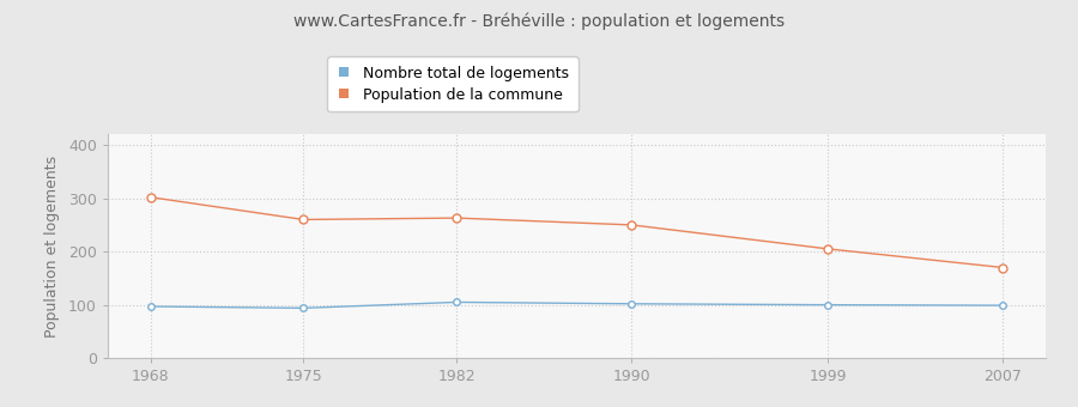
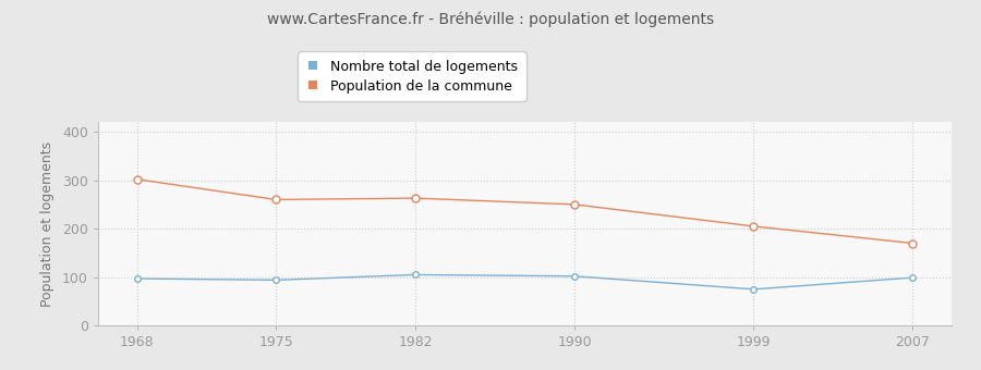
Nombre total de logements/1999: 100 -> 75
